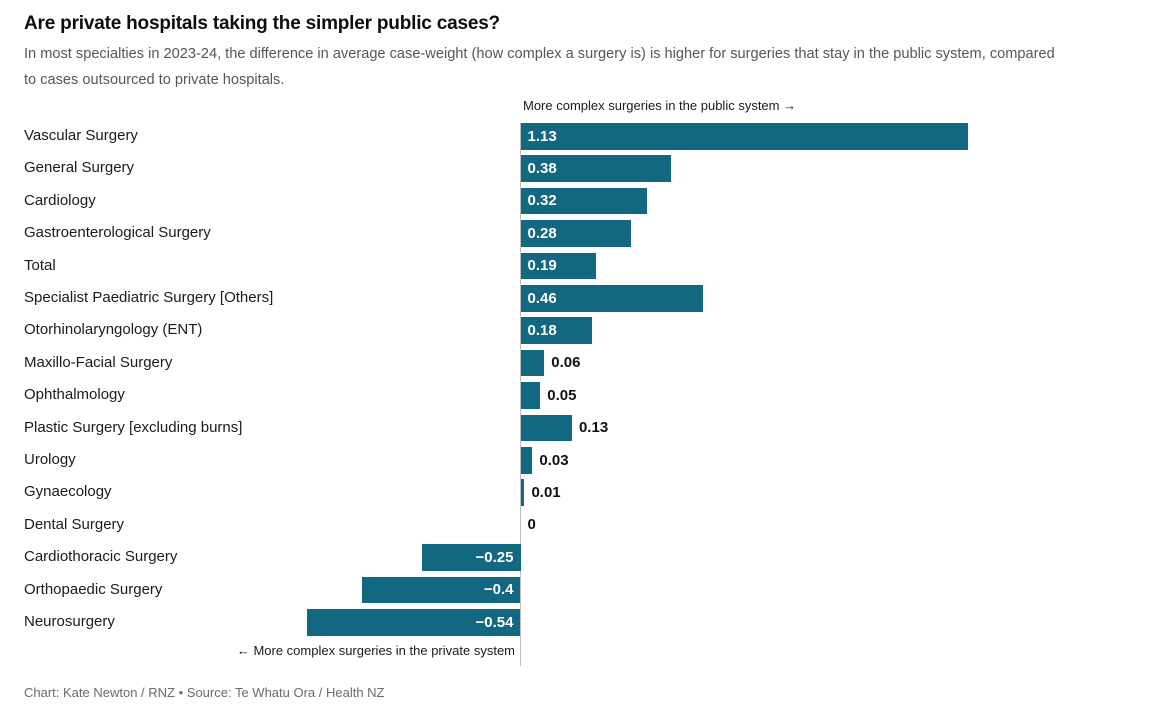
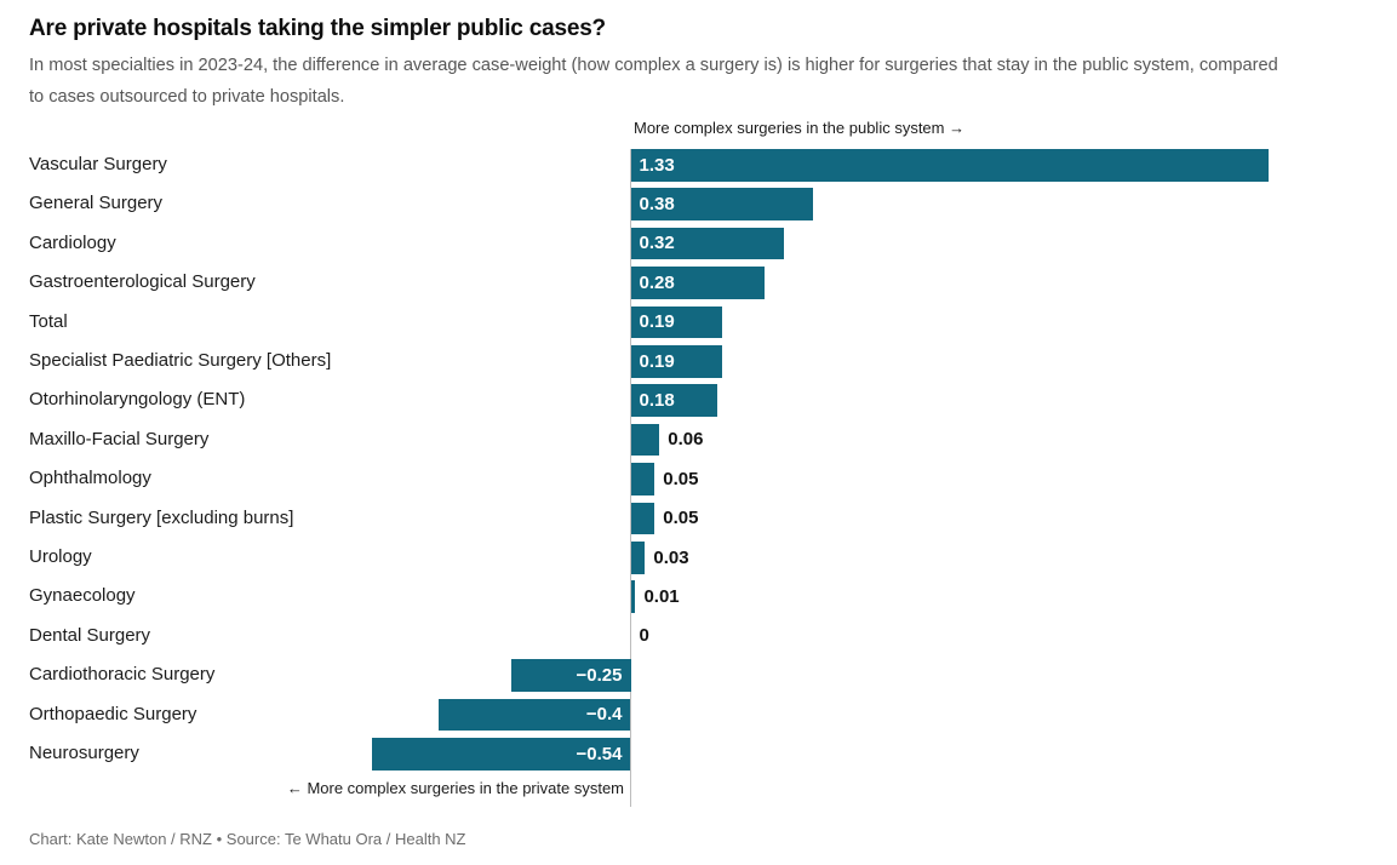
Vascular Surgery: 1.13 -> 1.33
Specialist Paediatric Surgery [Others]: 0.46 -> 0.19
Plastic Surgery [excluding burns]: 0.13 -> 0.05
